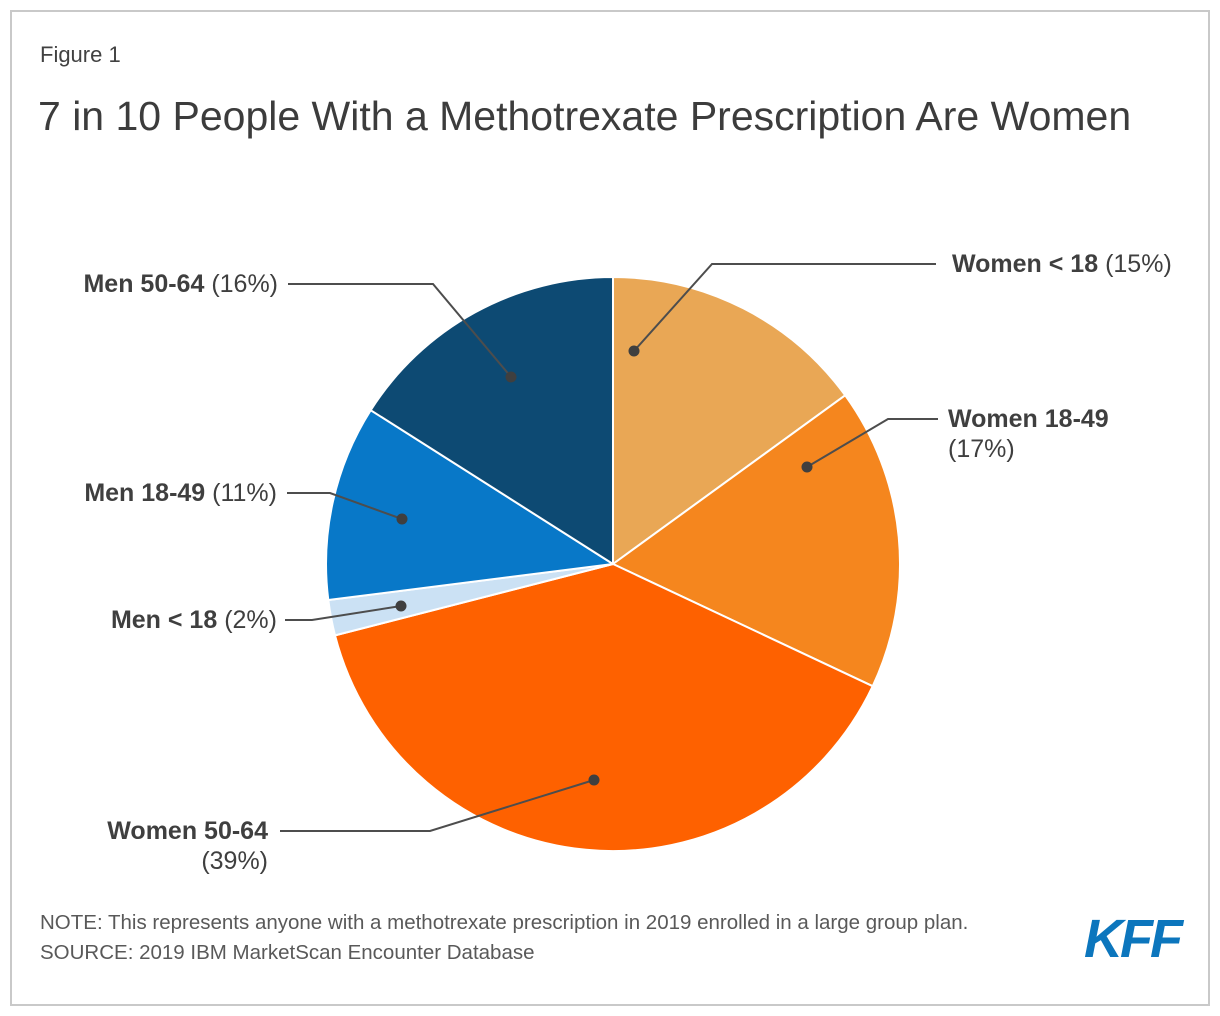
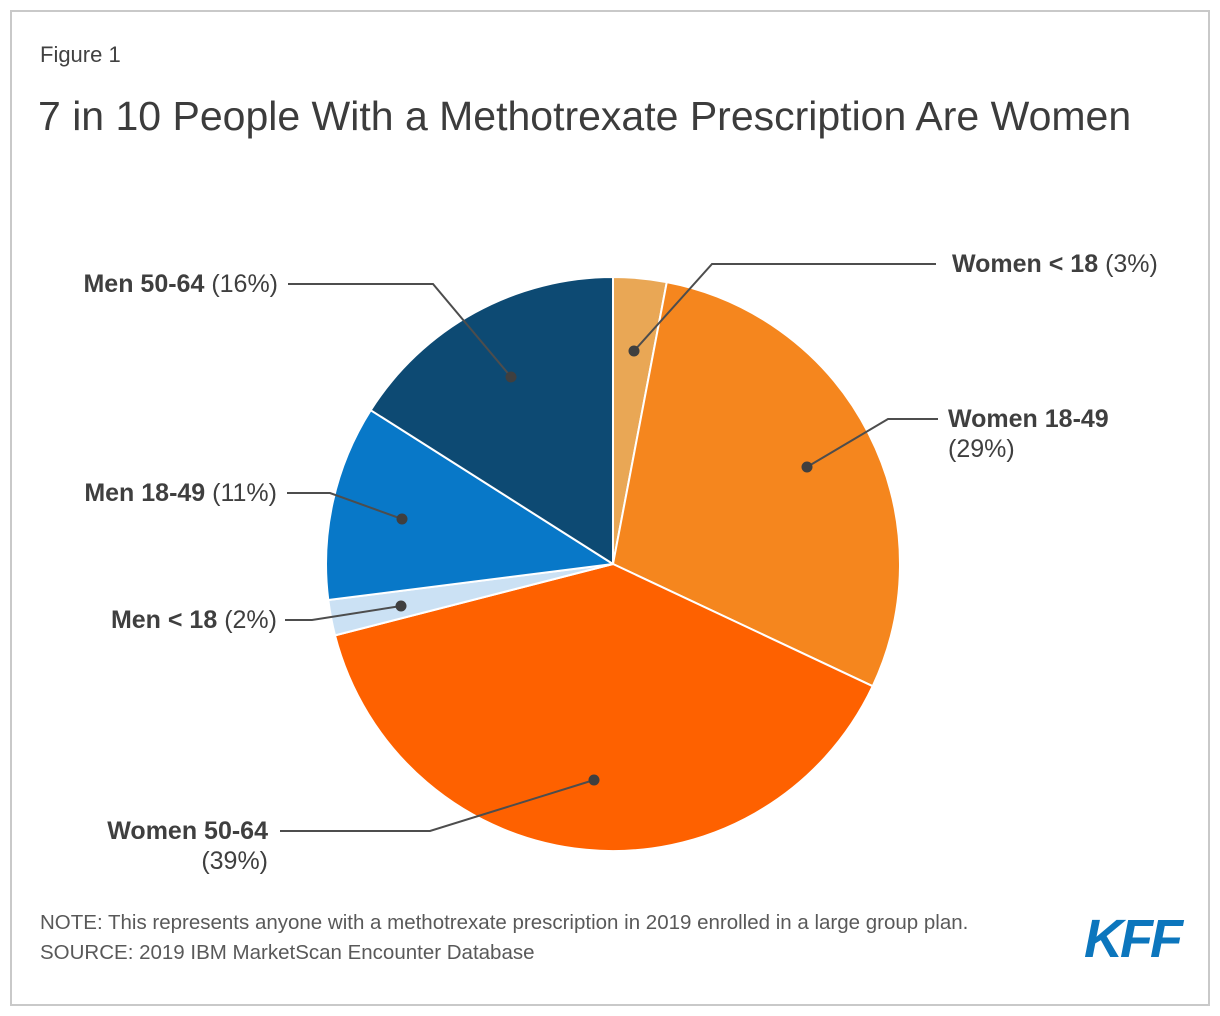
Women < 18: 15% -> 3%
Women 18-49: 17% -> 29%
